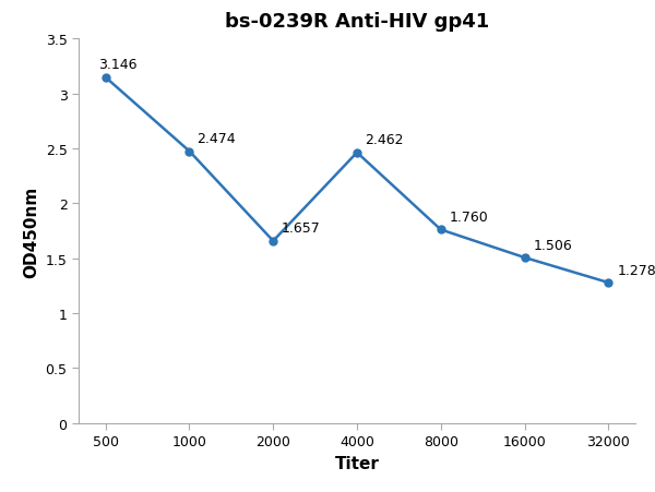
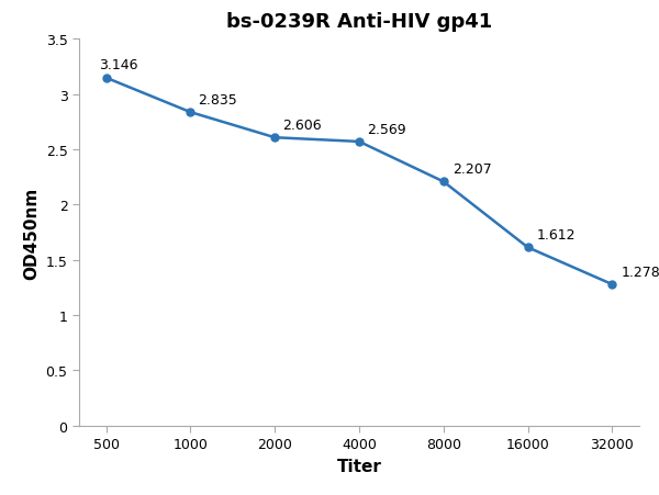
1000: 2.474 -> 2.835
2000: 1.657 -> 2.606
4000: 2.462 -> 2.569
8000: 1.760 -> 2.207
16000: 1.506 -> 1.612
